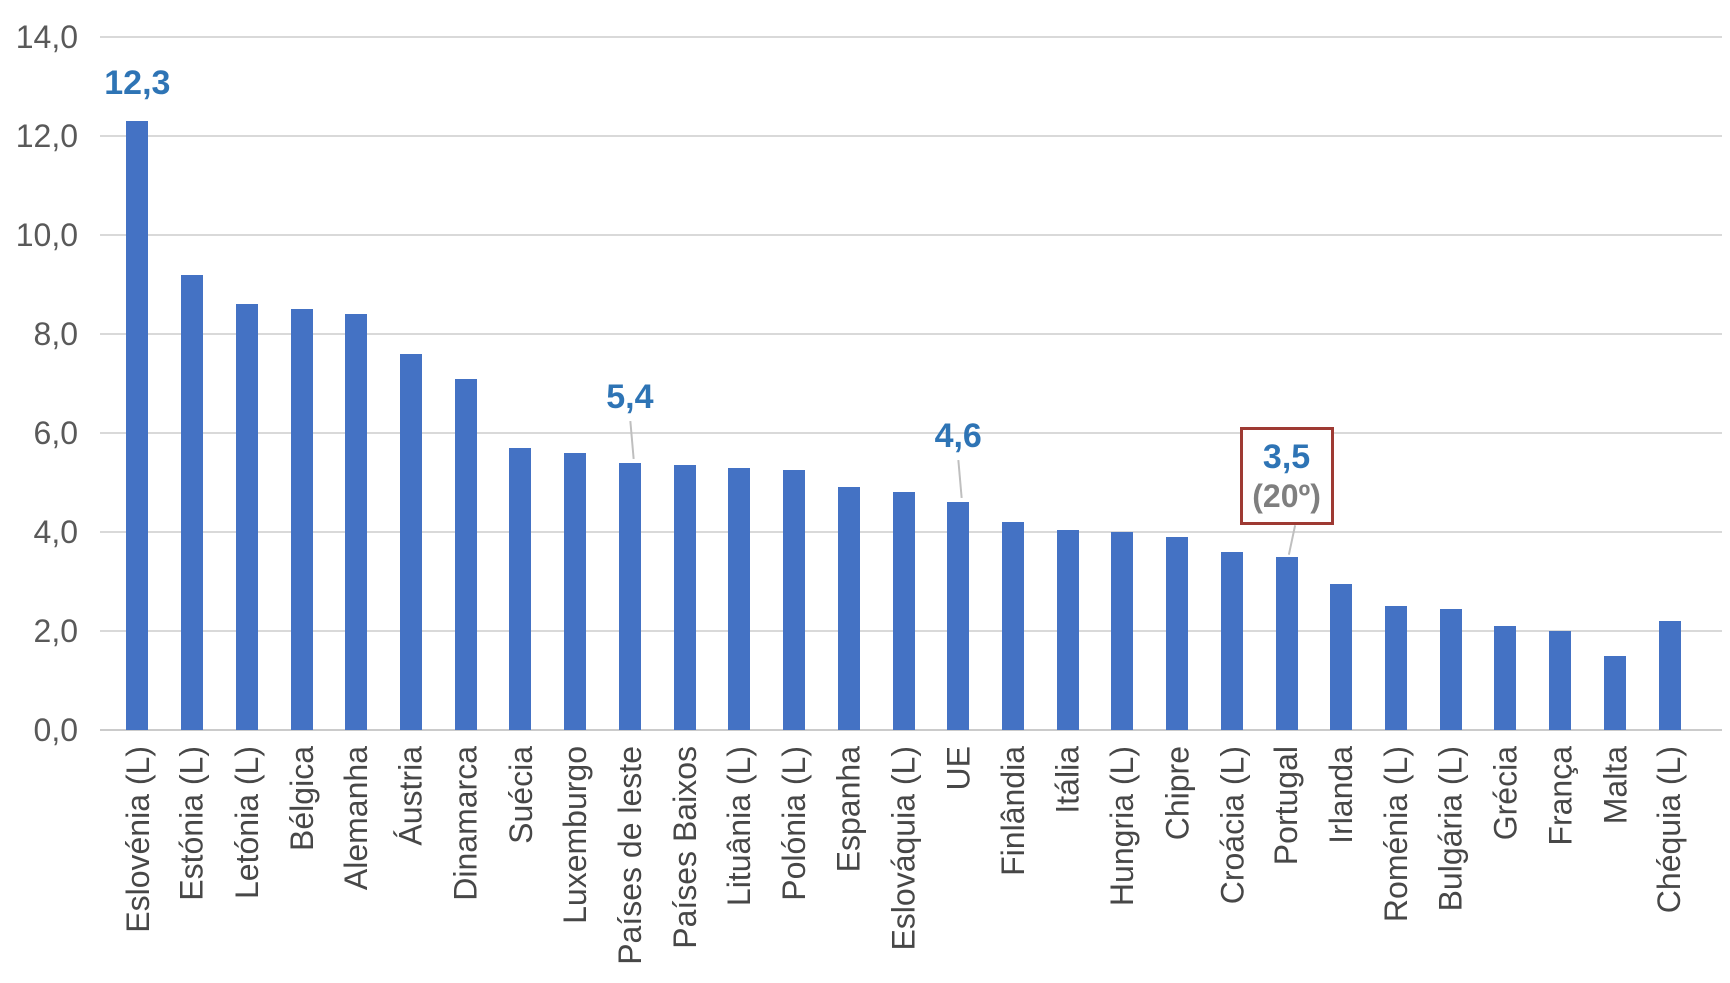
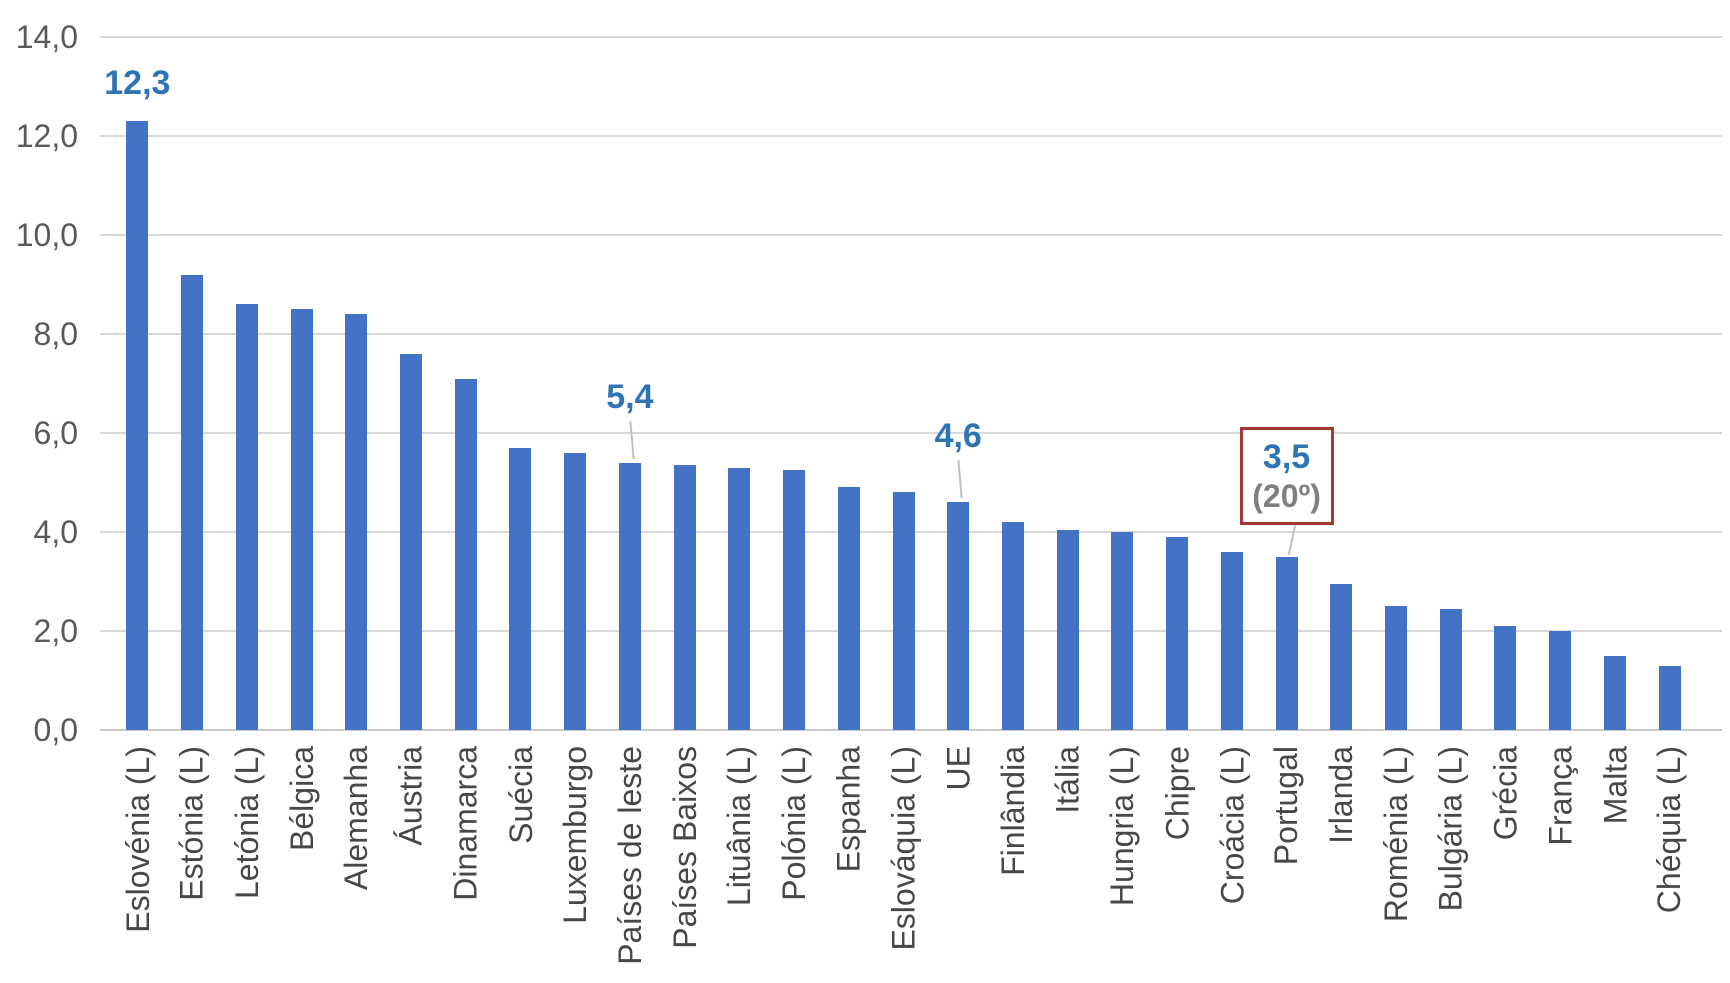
Chéquia (L): 2,2 -> 1,3
